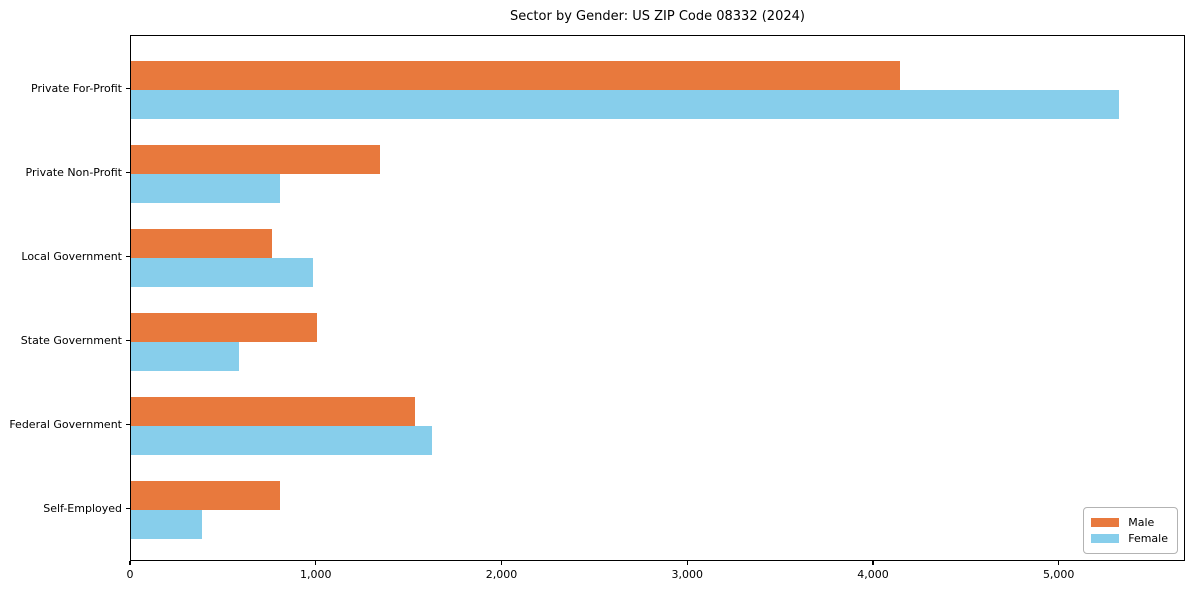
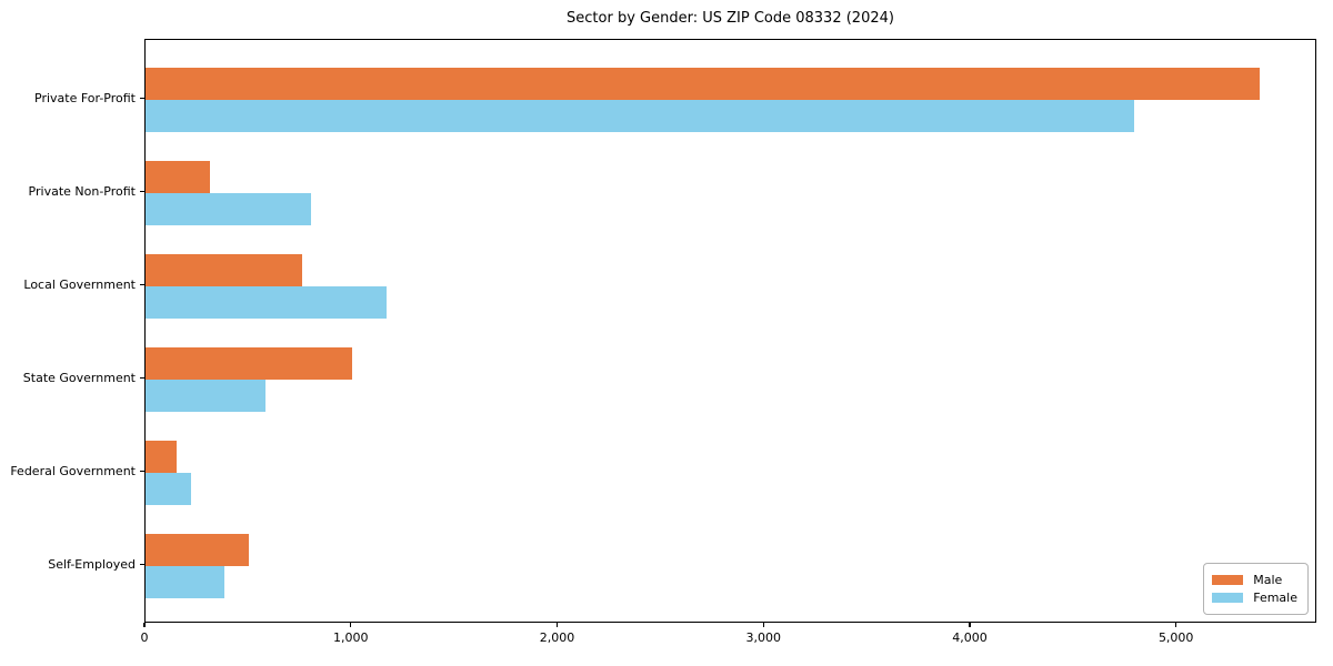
Male/Private For-Profit: 4140 -> 5400
Female/Private For-Profit: 5320 -> 4790
Male/Private Non-Profit: 1340 -> 310
Female/Local Government: 980 -> 1170
Male/Federal Government: 1530 -> 150
Female/Federal Government: 1620 -> 220
Male/Self-Employed: 800 -> 500
